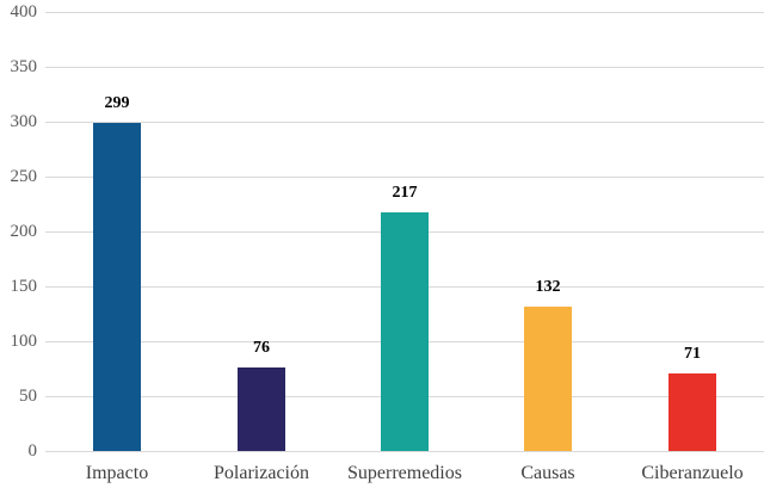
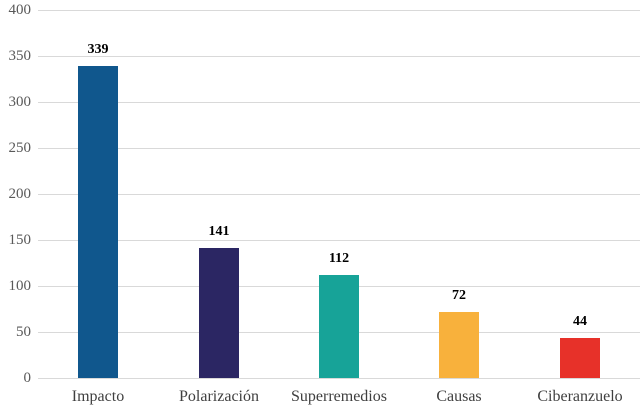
Impacto: 299 -> 339
Polarización: 76 -> 141
Superremedios: 217 -> 112
Causas: 132 -> 72
Ciberanzuelo: 71 -> 44
